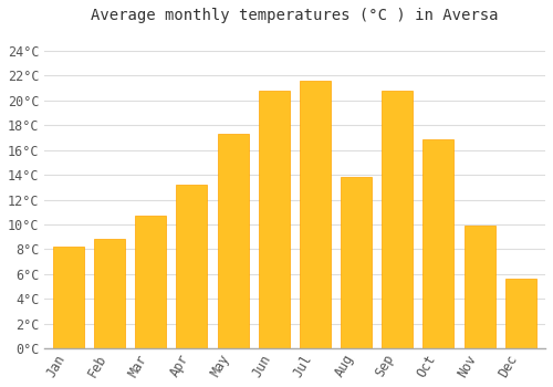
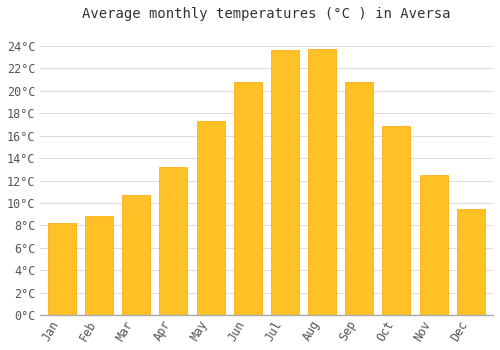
Jul: 21.6°C -> 23.6°C
Aug: 13.8°C -> 23.7°C
Nov: 9.9°C -> 12.5°C
Dec: 5.6°C -> 9.5°C
